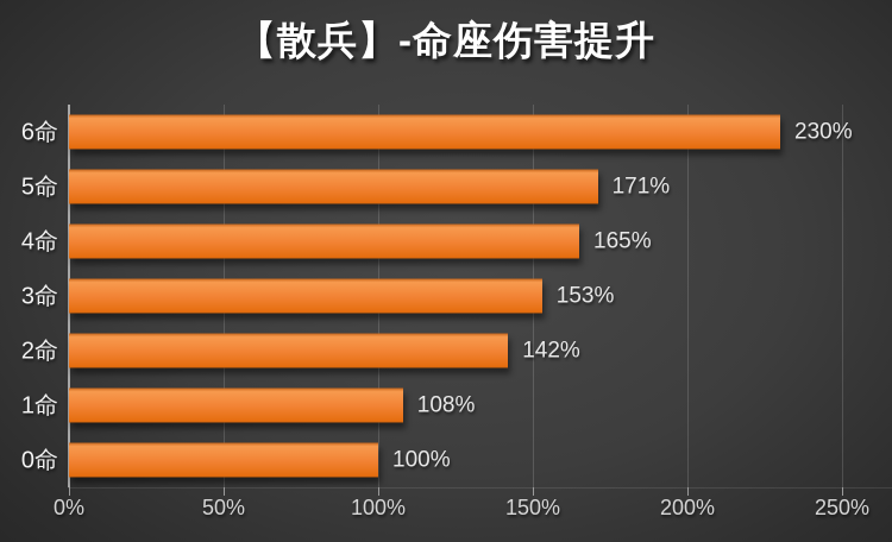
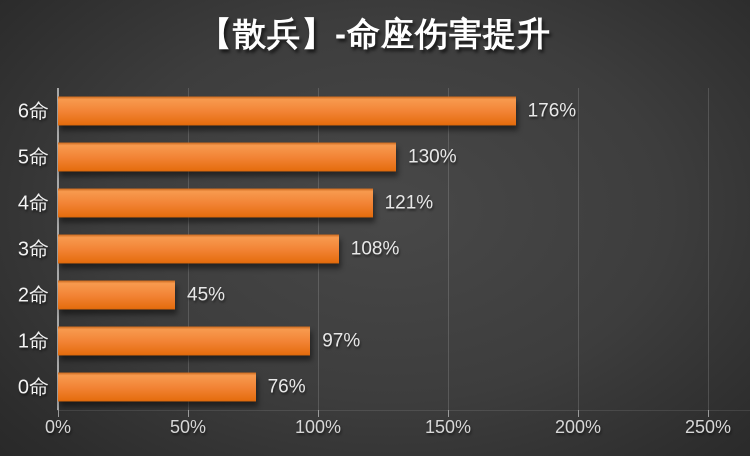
6命: 230% -> 176%
5命: 171% -> 130%
4命: 165% -> 121%
3命: 153% -> 108%
2命: 142% -> 45%
1命: 108% -> 97%
0命: 100% -> 76%
